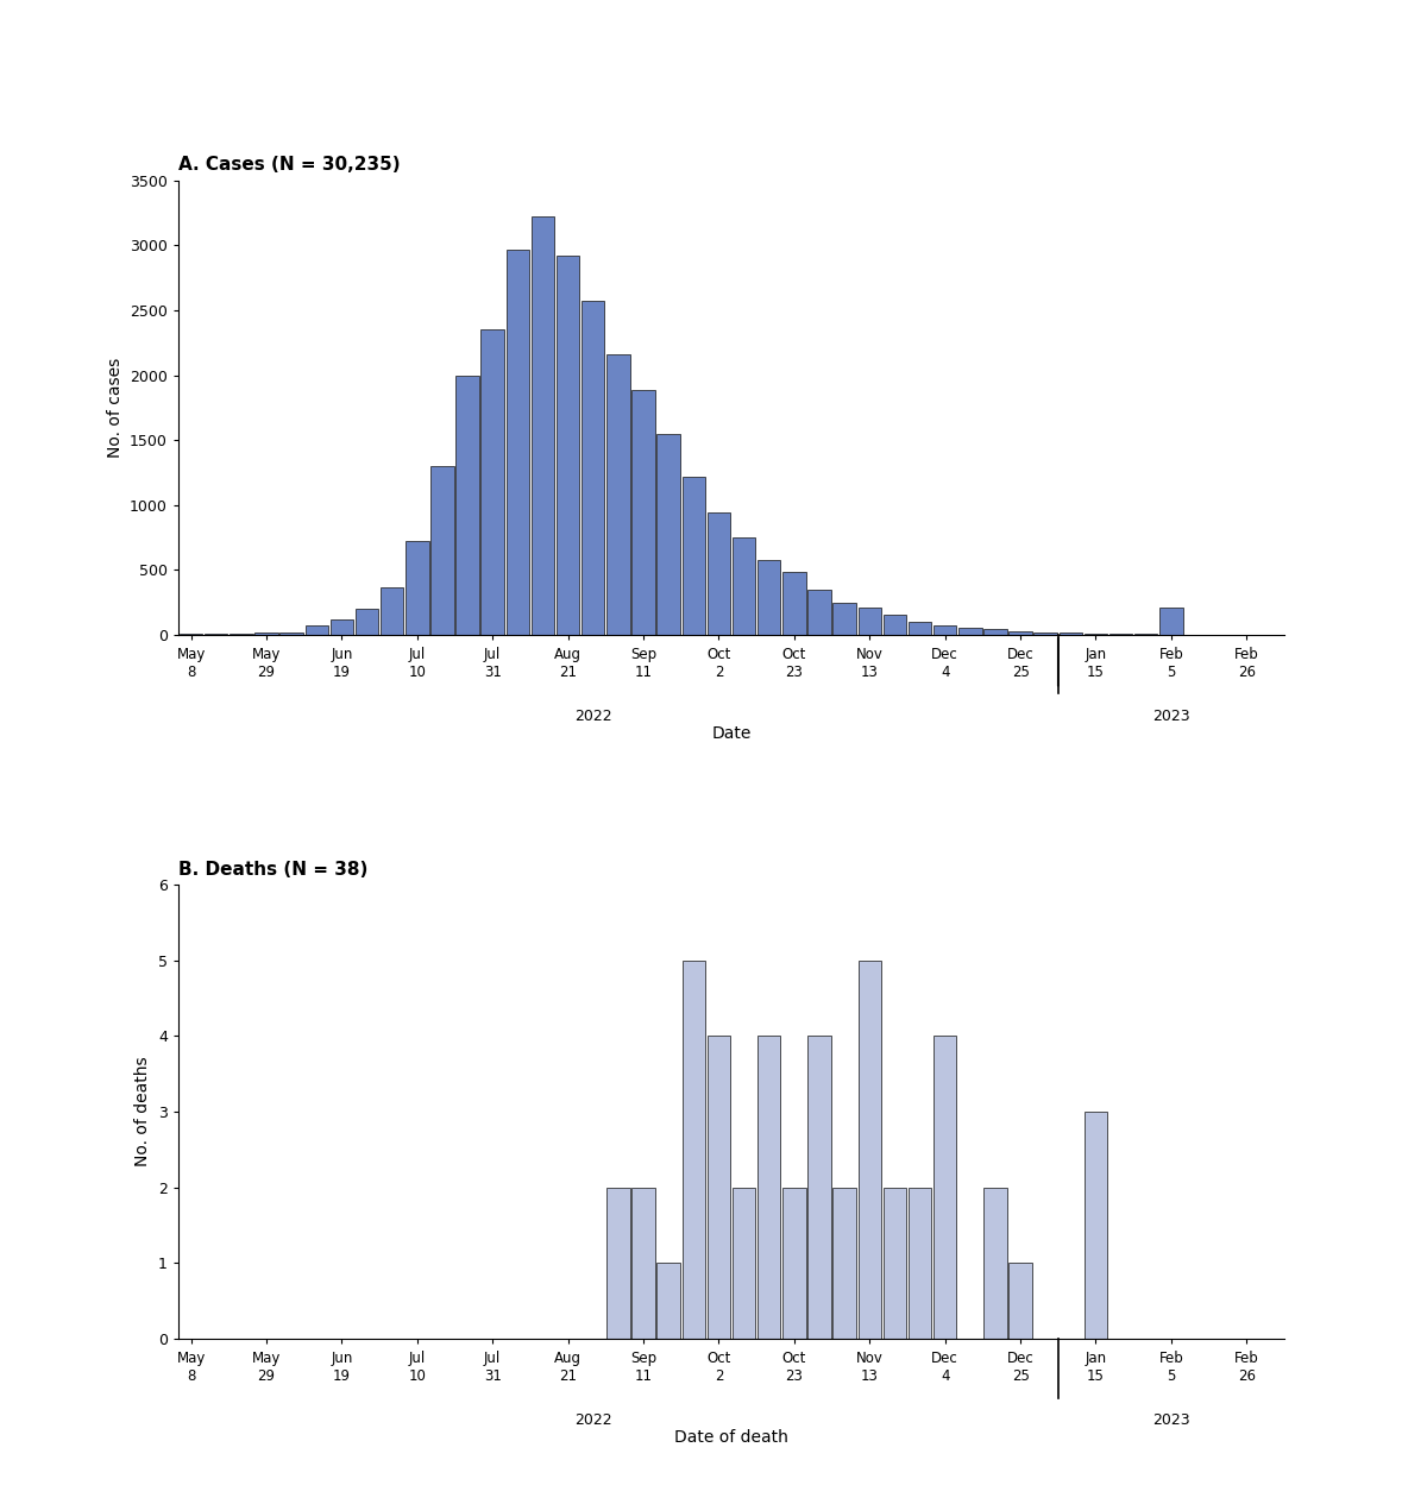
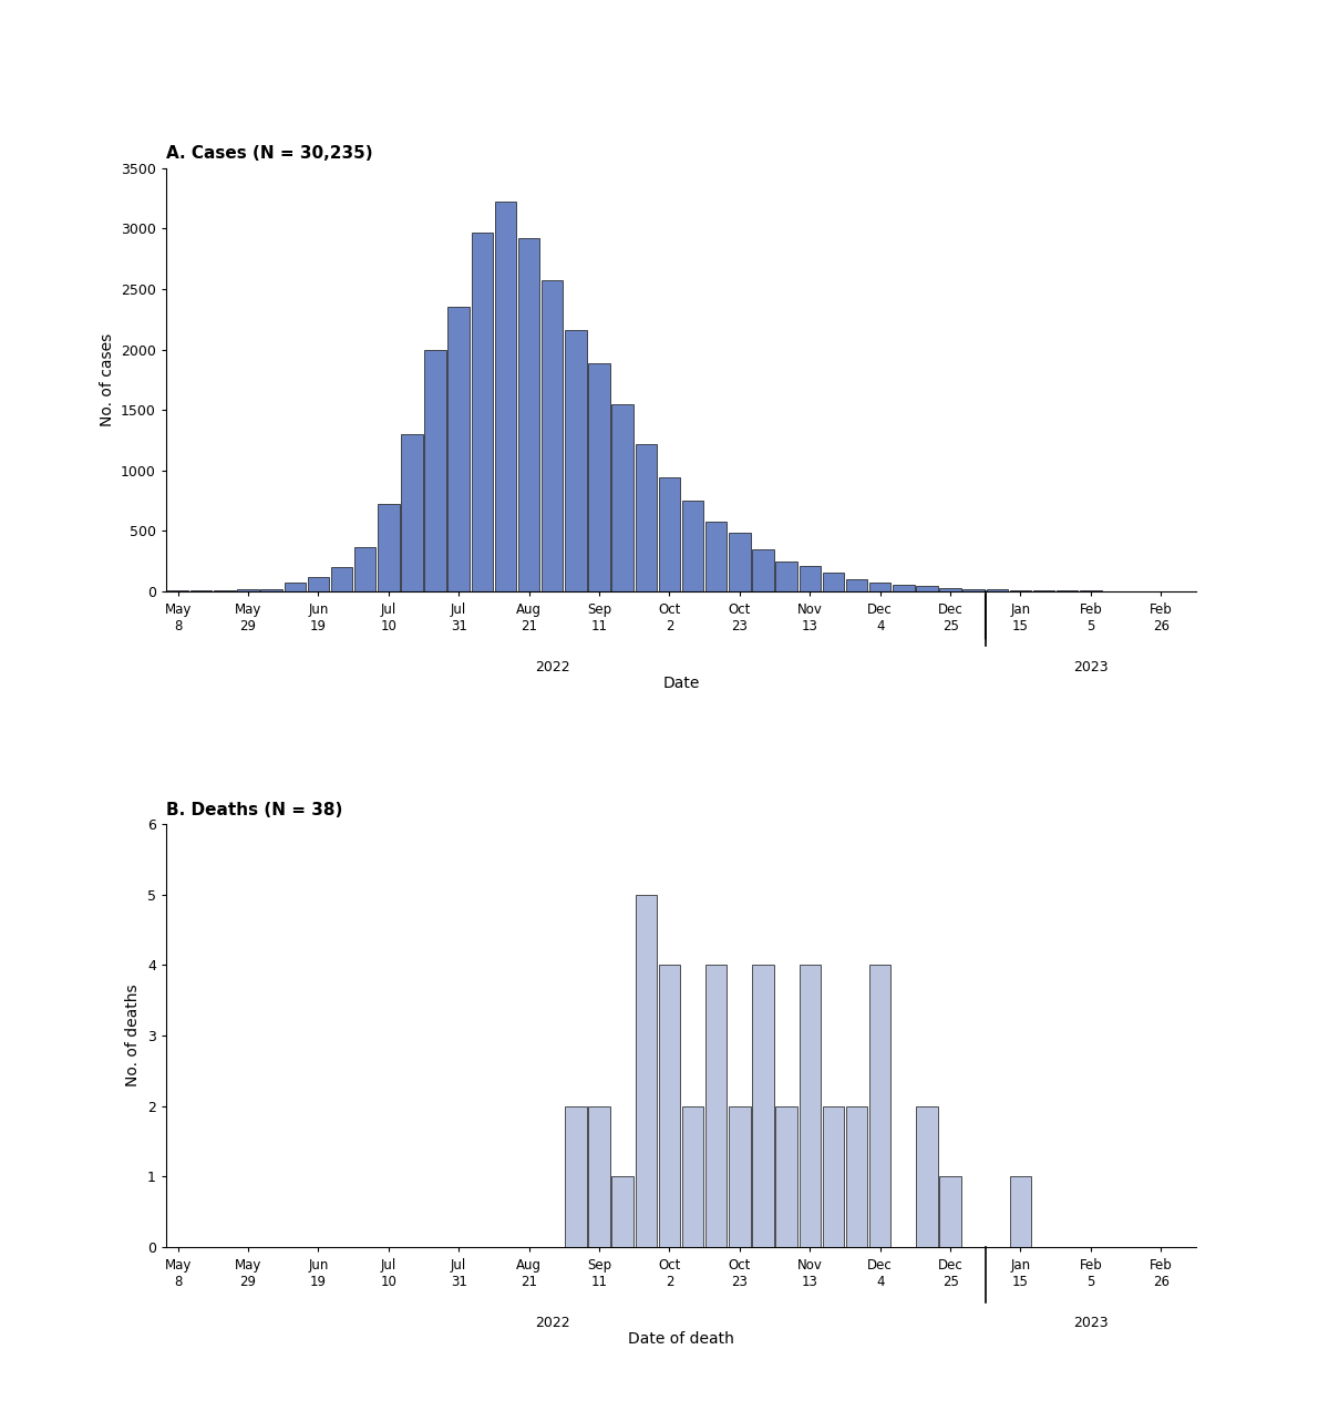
A. Cases (N = 30,235)/Feb 5: 210 -> 0
B. Deaths (N = 38)/Nov 13: 5 -> 4
B. Deaths (N = 38)/Jan 15: 3 -> 1
